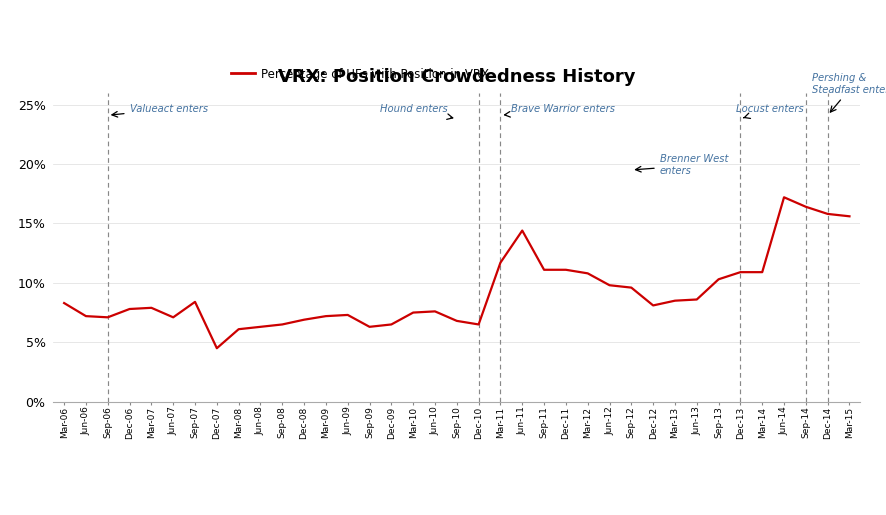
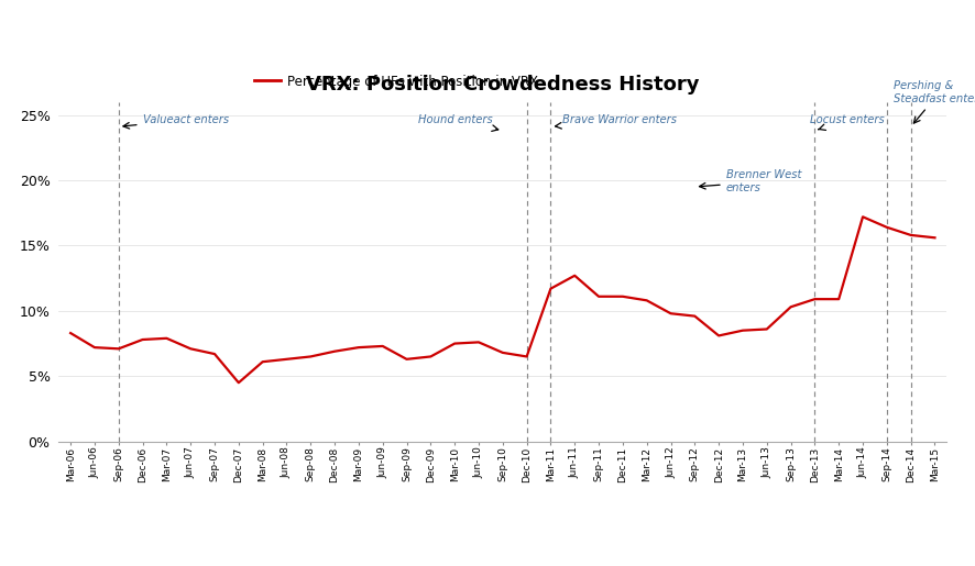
Sep-07: 8.4% -> 6.7%
Jun-11: 14.4% -> 12.7%
